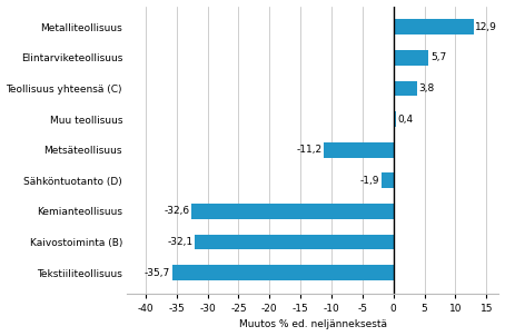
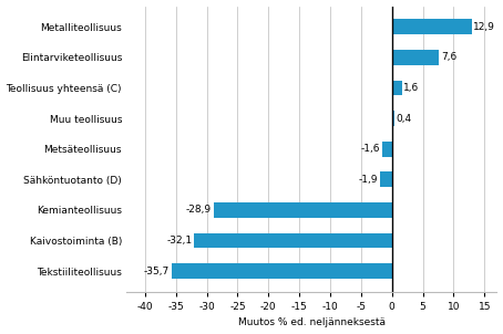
Elintarviketeollisuus: 5,7 -> 7,6
Teollisuus yhteensä (C): 3,8 -> 1,6
Metsäteollisuus: -11,2 -> -1,6
Kemianteollisuus: -32,6 -> -28,9
